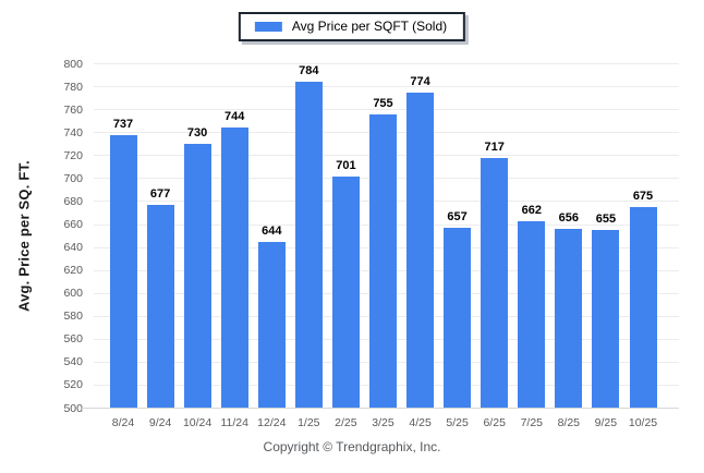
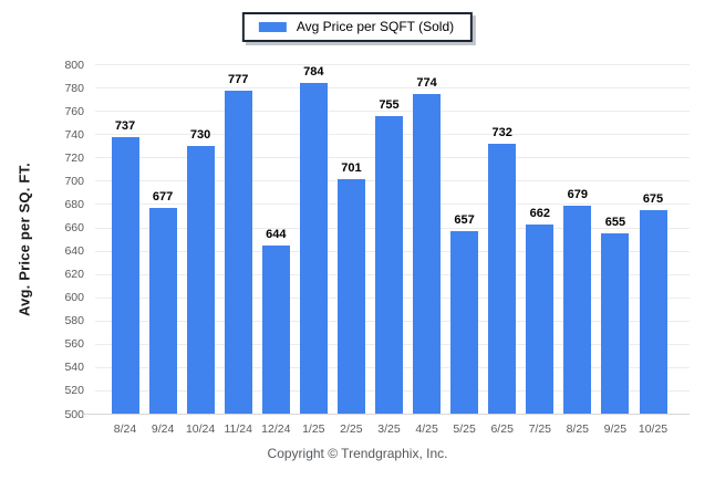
11/24: 744 -> 777
6/25: 717 -> 732
8/25: 656 -> 679
